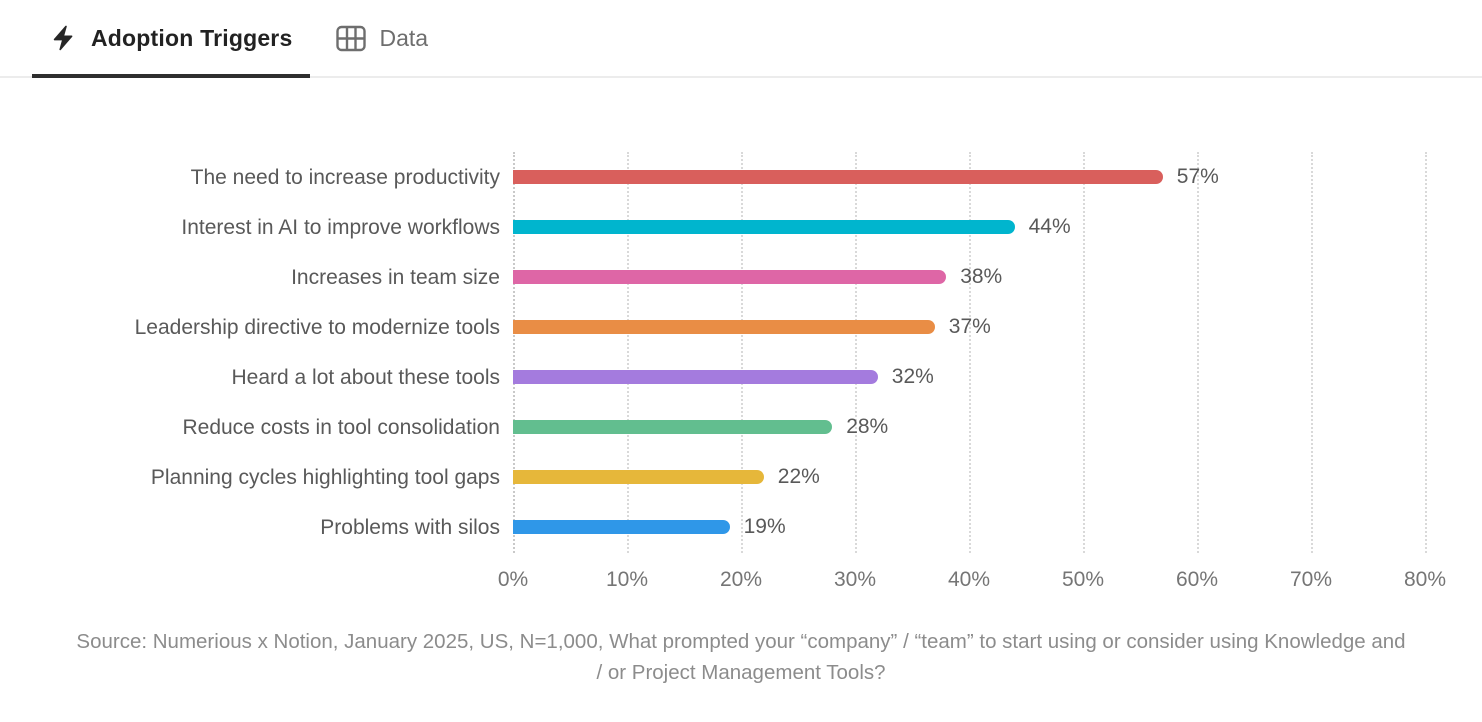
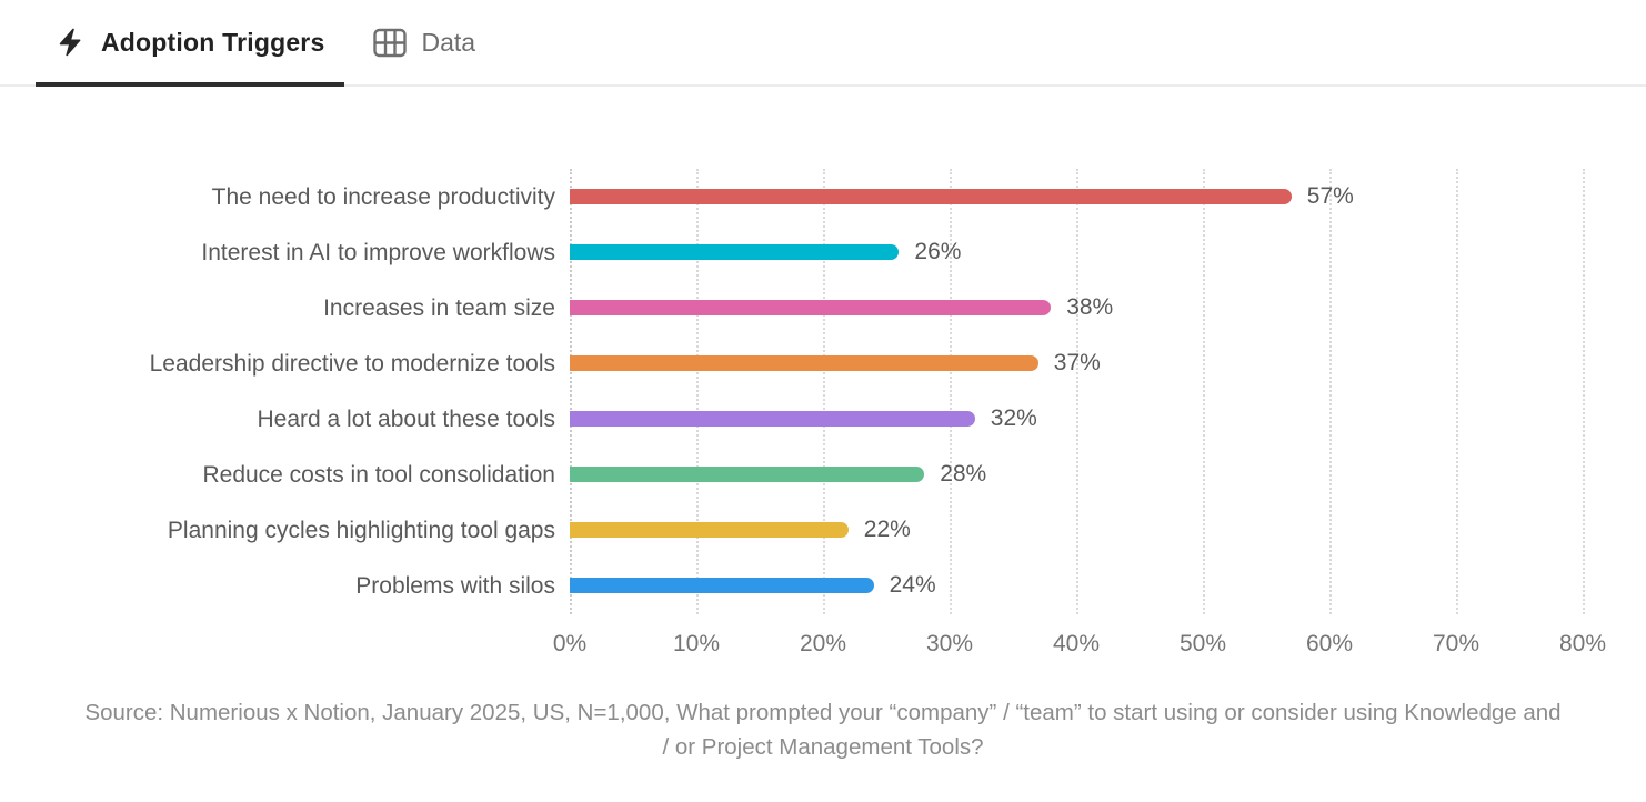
Interest in AI to improve workflows: 44% -> 26%
Problems with silos: 19% -> 24%
